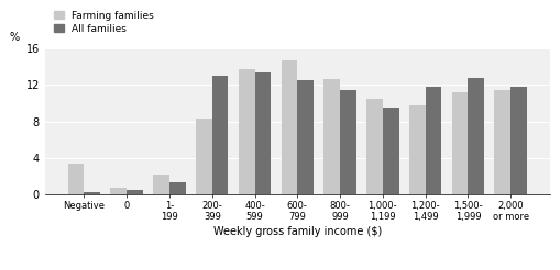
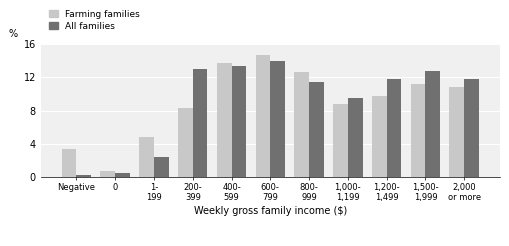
Farming families/1- 199: 2.2 -> 4.8
All families/1- 199: 1.3 -> 2.4
All families/600- 799: 12.5 -> 14.0
Farming families/1,000- 1,199: 10.5 -> 8.8
Farming families/2,000 or more: 11.5 -> 10.8
